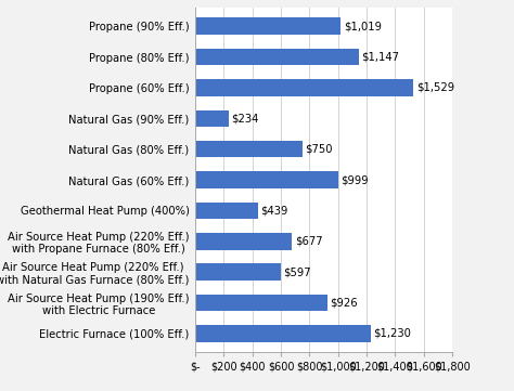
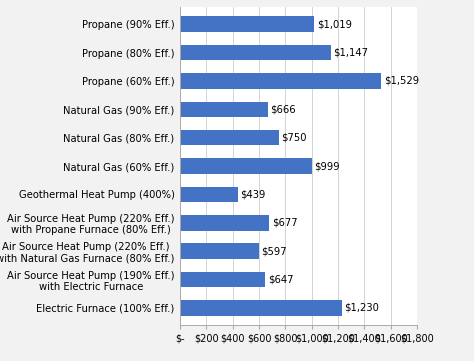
Natural Gas (90% Eff.): $234 -> $666
Air Source Heat Pump (190% Eff.) with Electric Furnace: $926 -> $647
